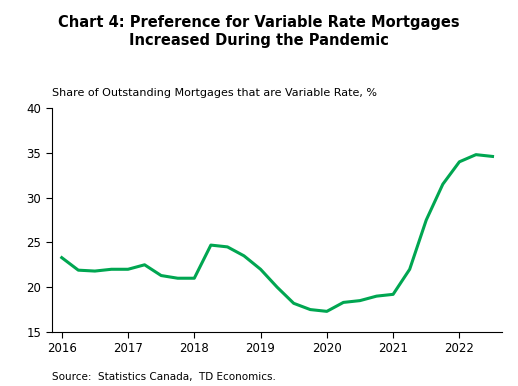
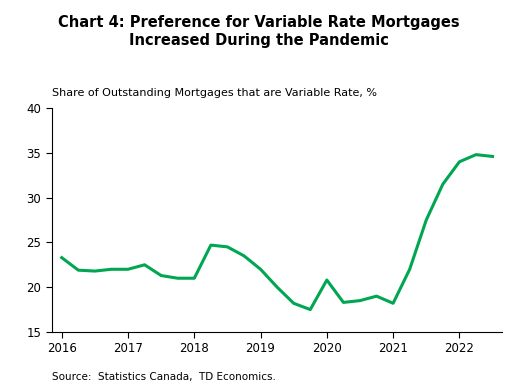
2020: 17.3 -> 20.8
2021: 19.2 -> 18.2
